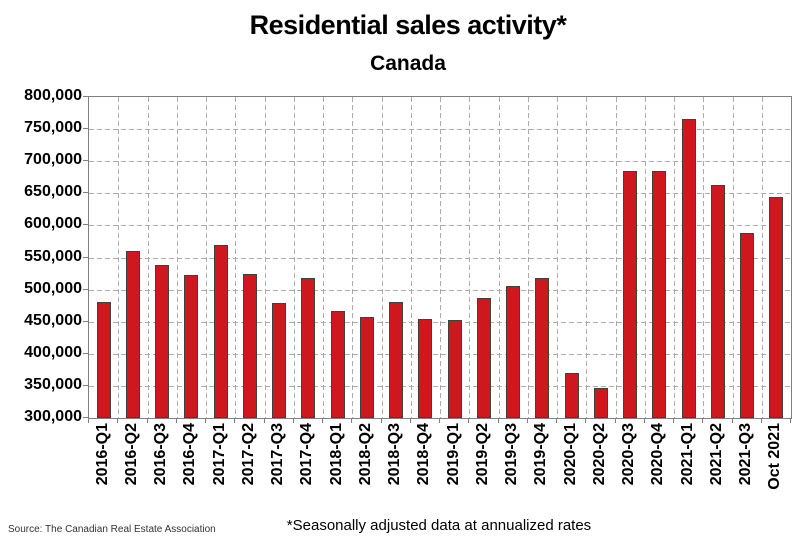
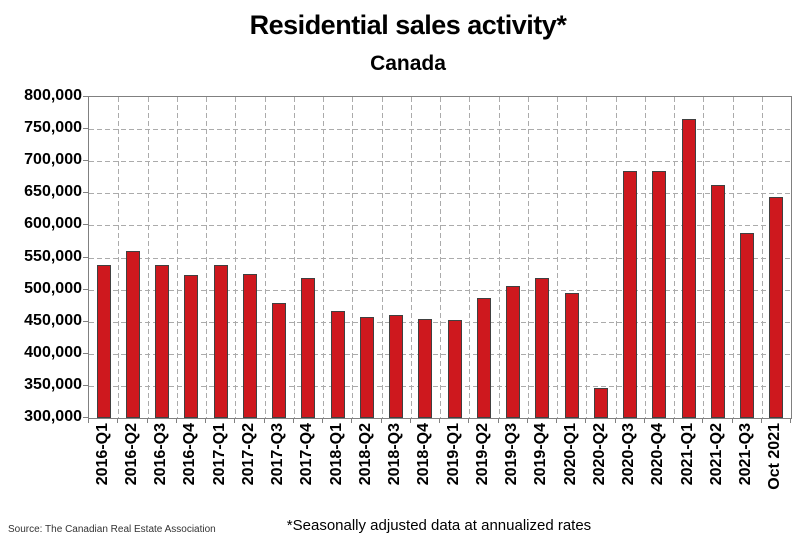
2016-Q1: 480000 -> 540000
2017-Q1: 570000 -> 540000
2018-Q3: 480000 -> 460000
2020-Q1: 370000 -> 490000
